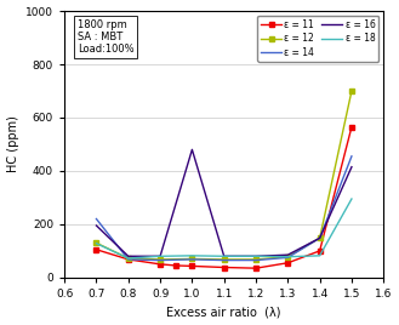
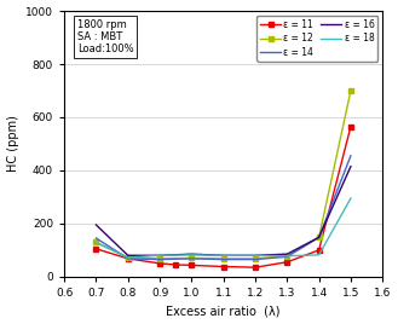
ε = 14/0.7: 220 -> 145
ε = 16/1.0: 480 -> 85
